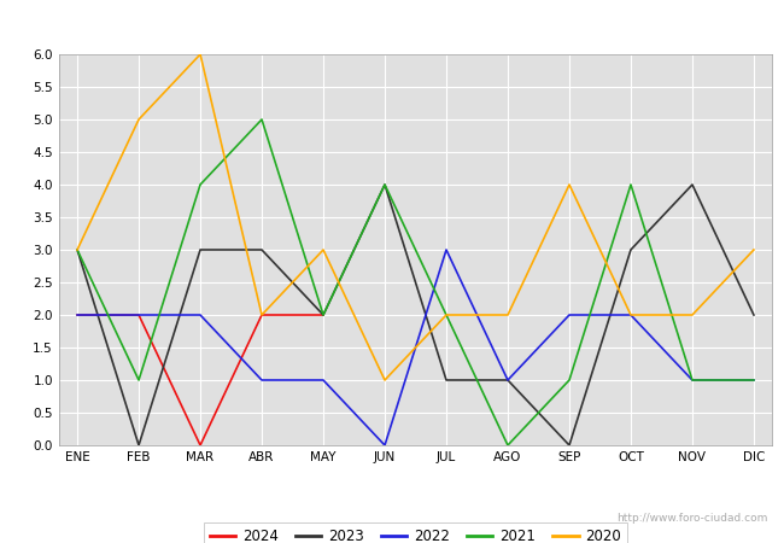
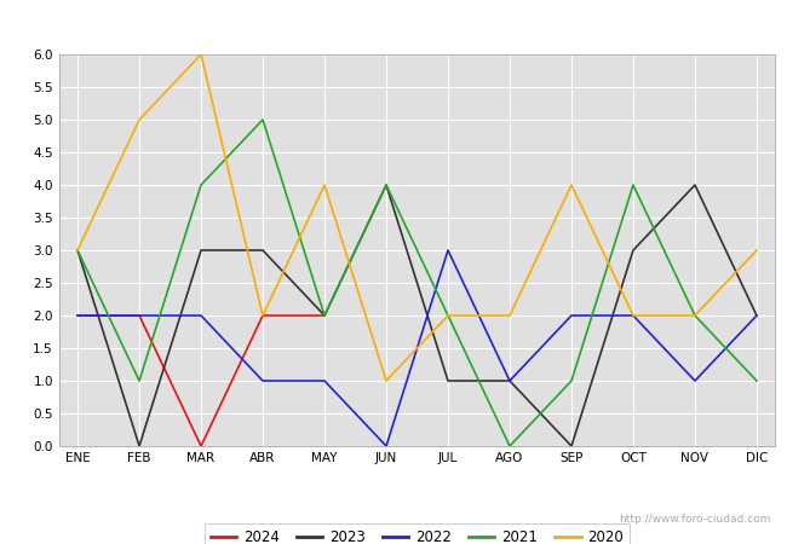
2020/MAY: 3 -> 4
2021/NOV: 1 -> 2
2022/DIC: 1 -> 2
